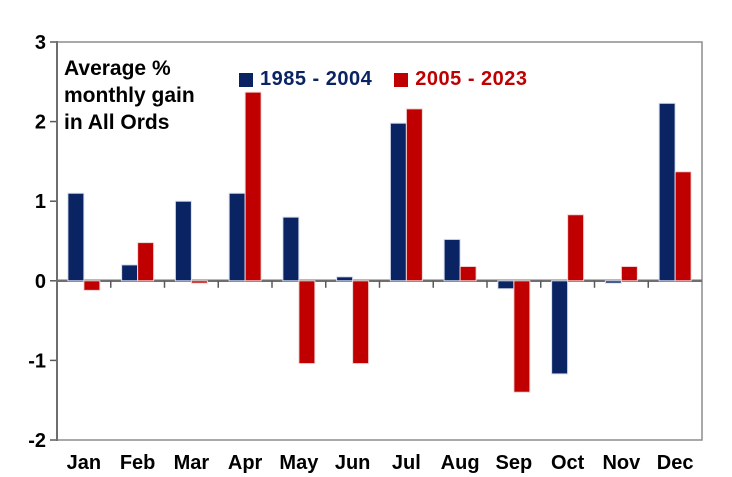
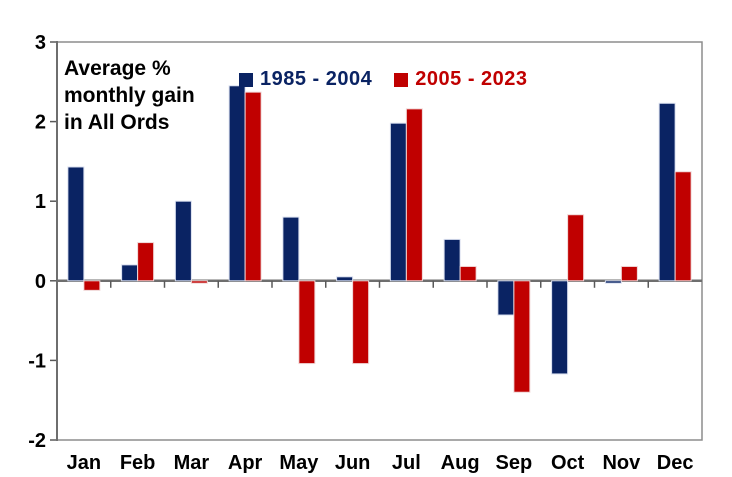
1985 - 2004/Jan: 1.1 -> 1.4
1985 - 2004/Apr: 1.1 -> 2.5
1985 - 2004/Sep: -0.1 -> -0.4
